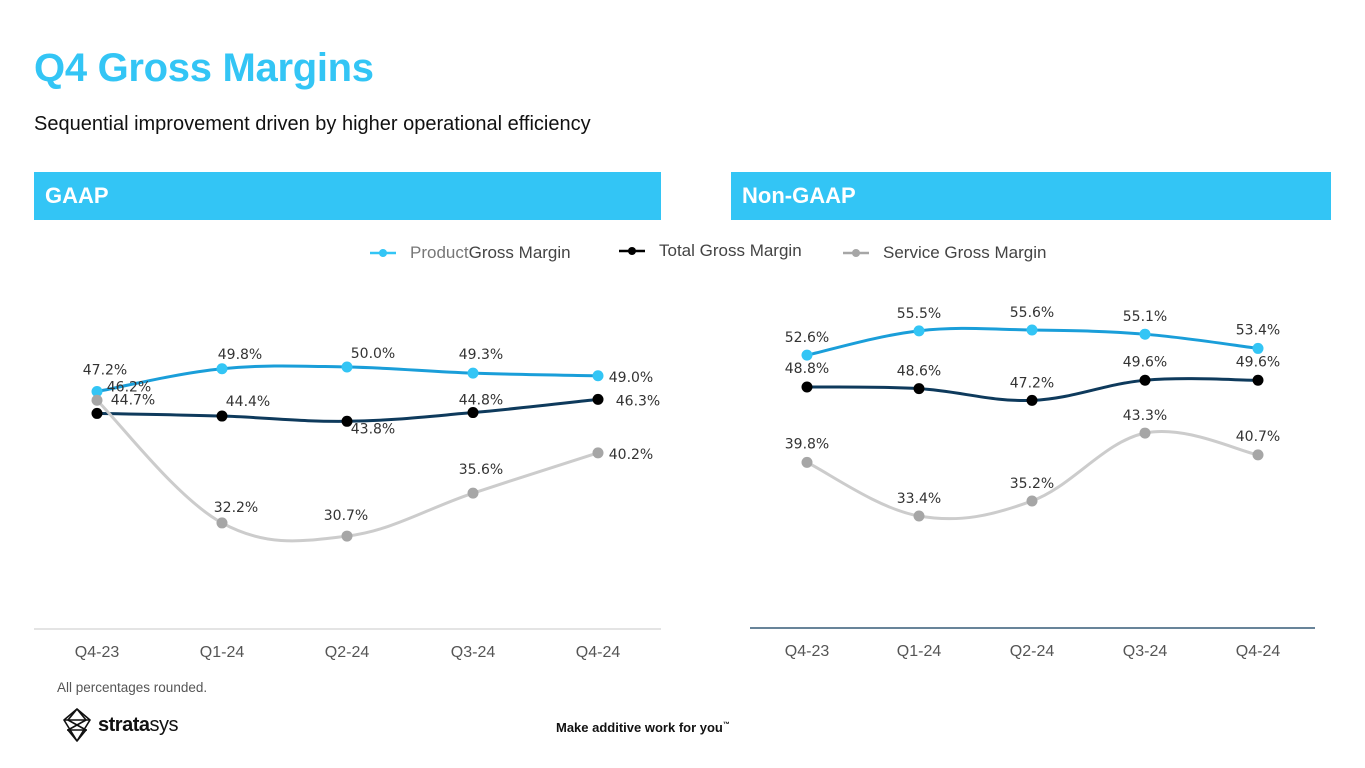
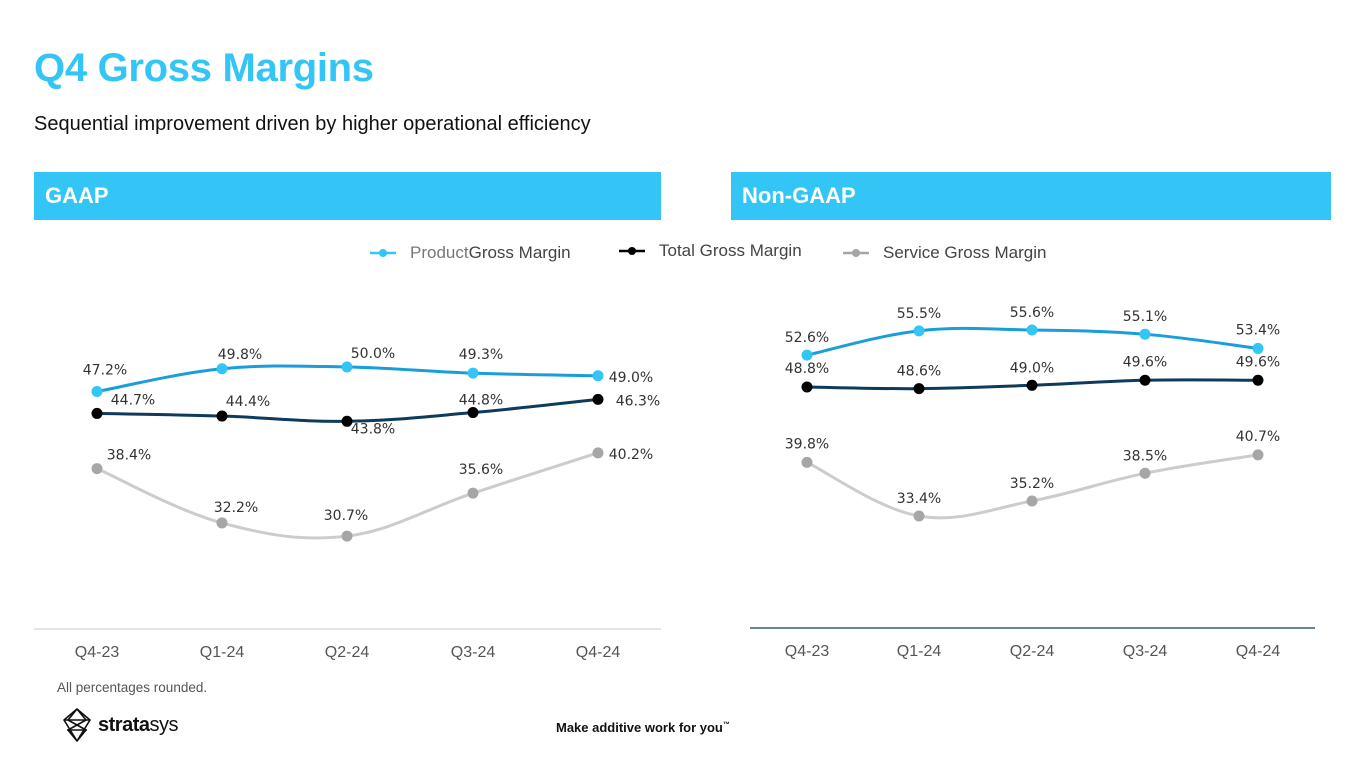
GAAP/Service Gross Margin/Q4-23: 46.2% -> 38.4%
Non-GAAP/Total Gross Margin/Q2-24: 47.2% -> 49.0%
Non-GAAP/Service Gross Margin/Q3-24: 43.3% -> 38.5%
